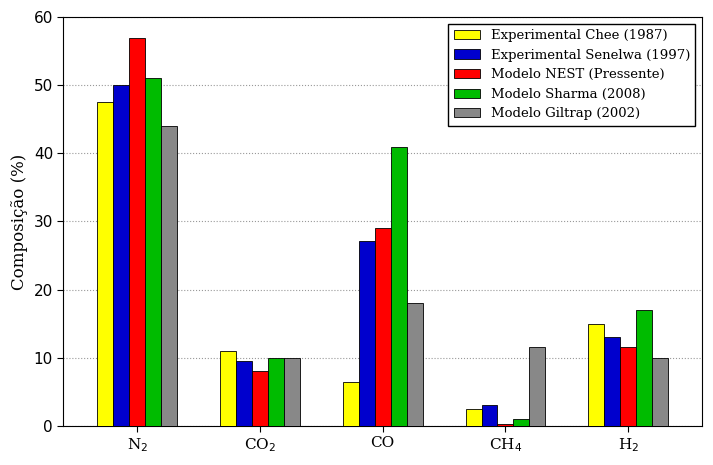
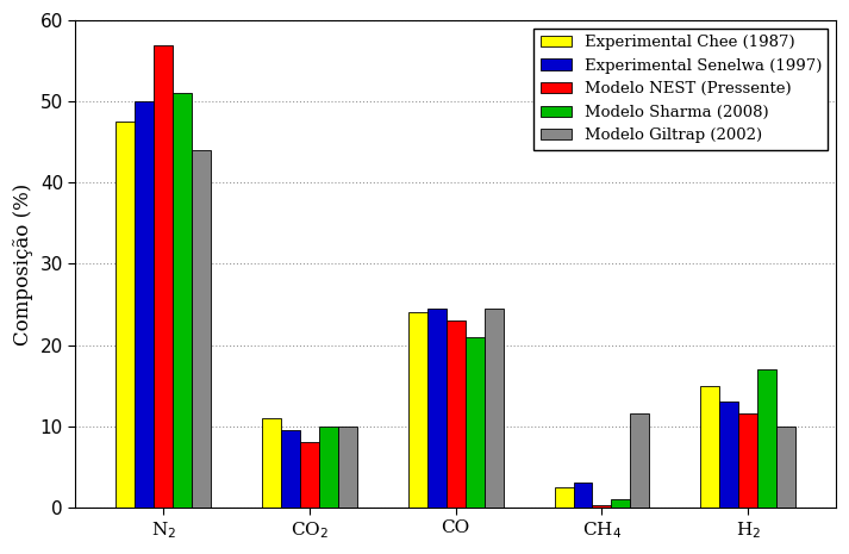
Experimental Chee (1987)/CO: 6.4 -> 24.0
Experimental Senelwa (1997)/CO: 27.2 -> 24.5
Modelo NEST (Pressente)/CO: 29.0 -> 23.0
Modelo Sharma (2008)/CO: 41 -> 21
Modelo Giltrap (2002)/CO: 18.0 -> 24.5
